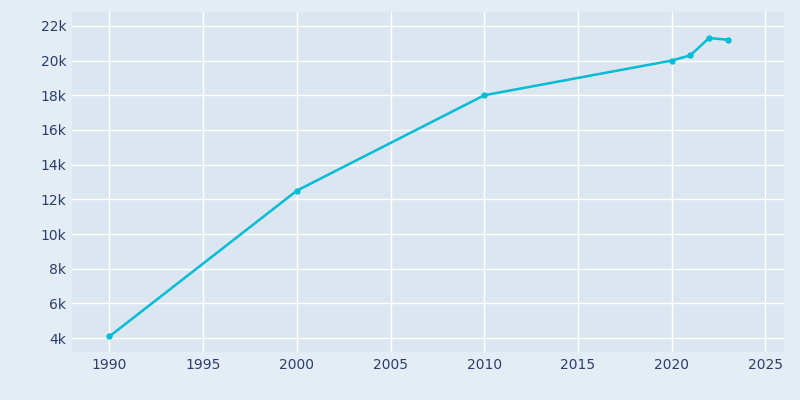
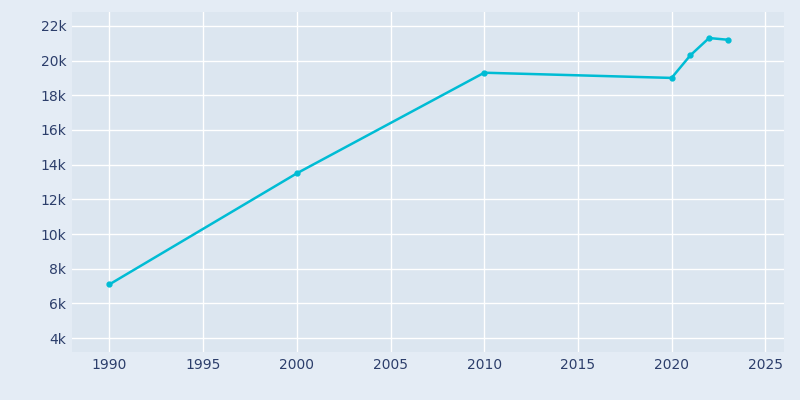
1990: 4.1k -> 7.1k
2000: 12.5k -> 13.5k
2010: 18.0k -> 19.3k
2020: 20.0k -> 19.0k
